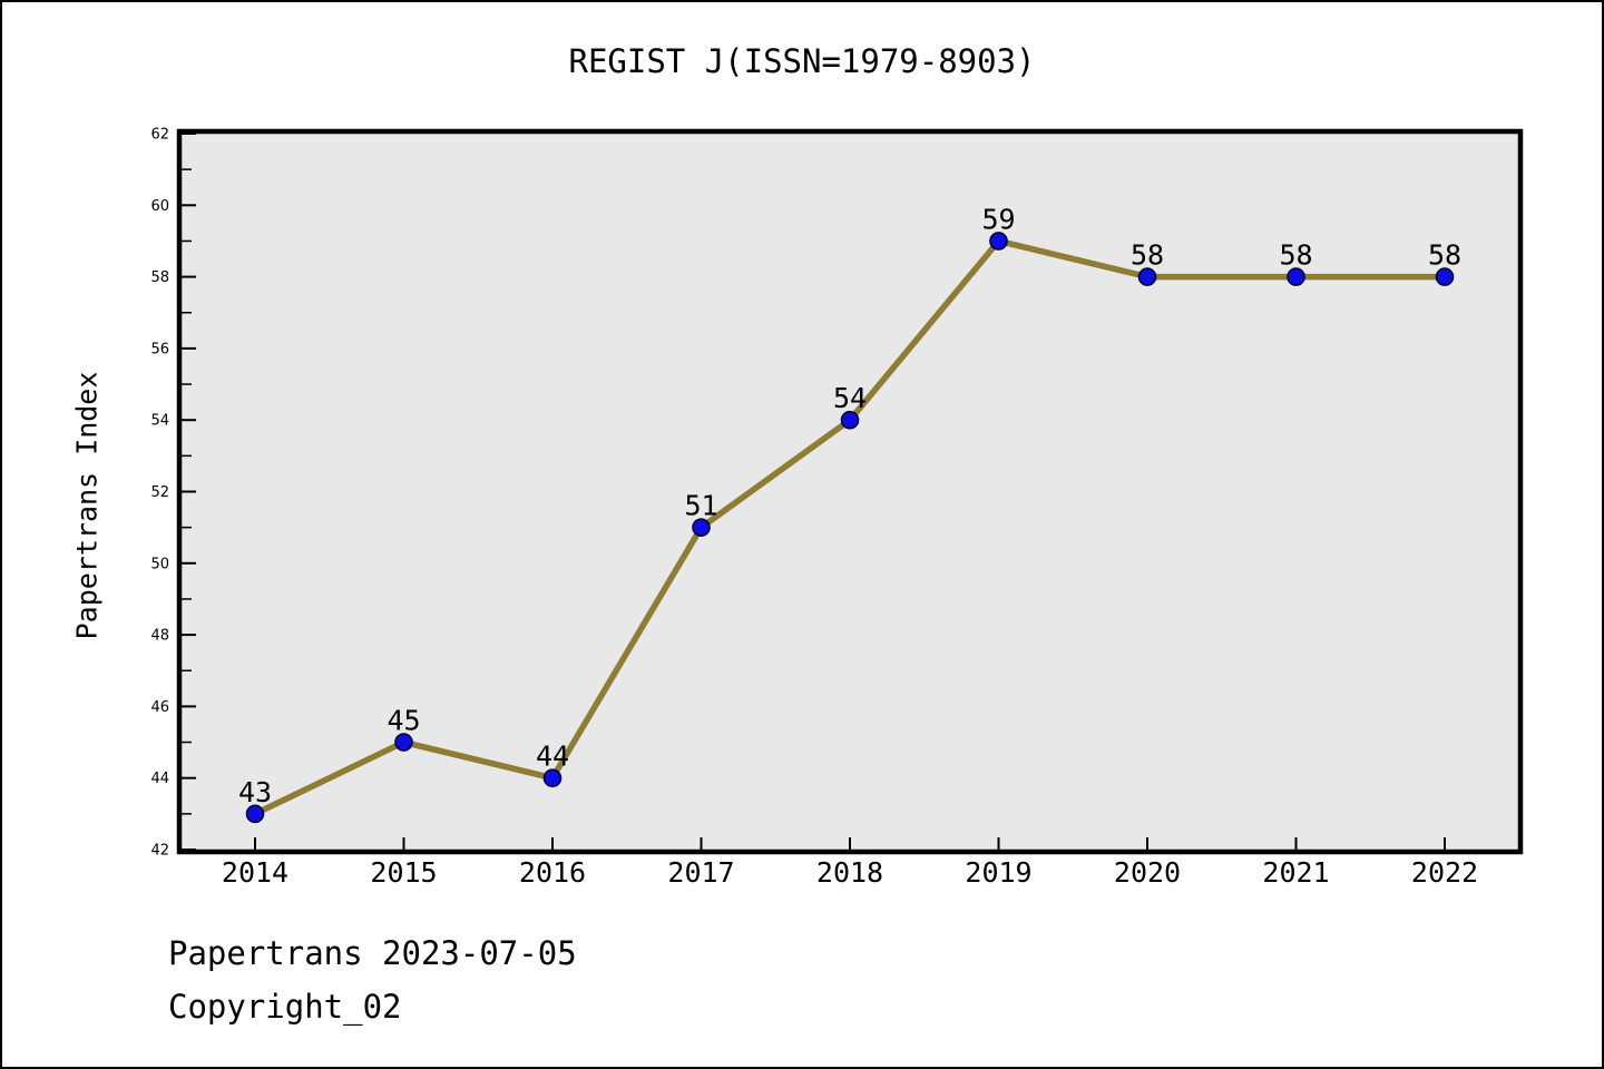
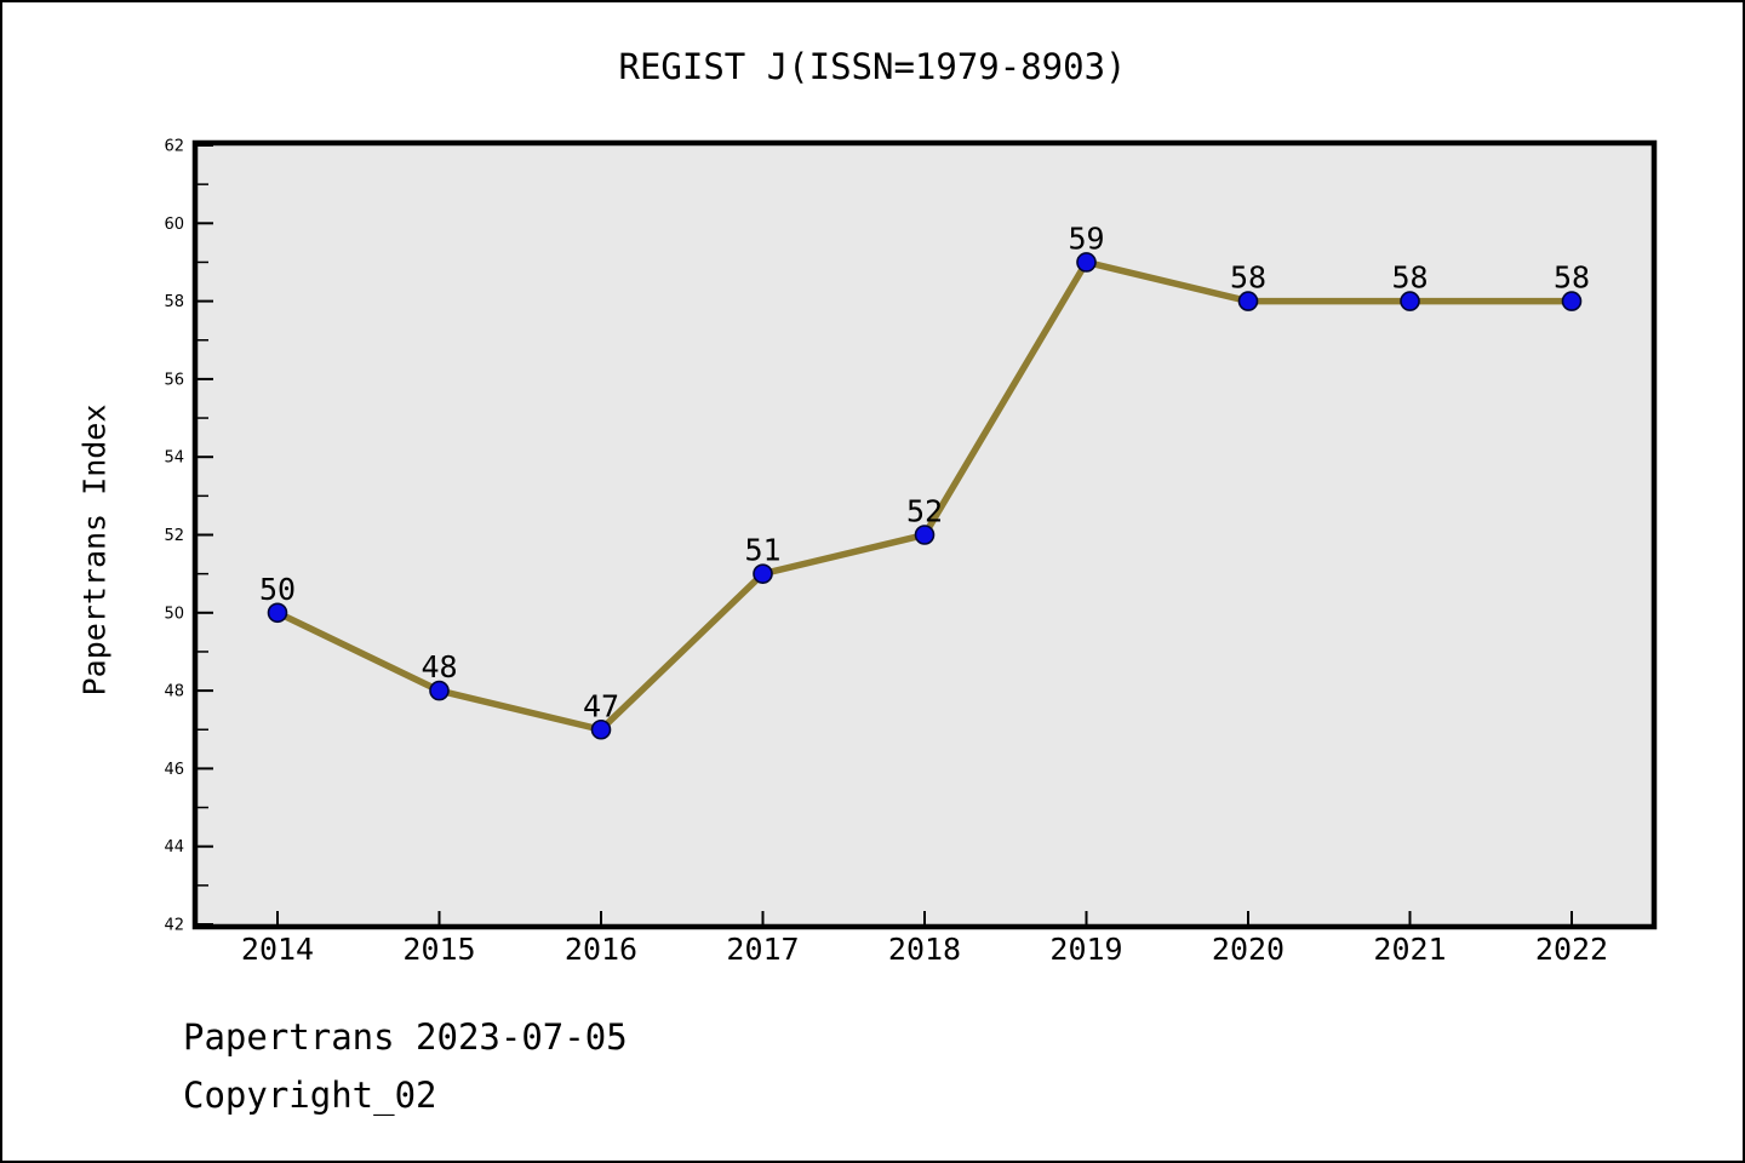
2014: 43 -> 50
2015: 45 -> 48
2016: 44 -> 47
2018: 54 -> 52
